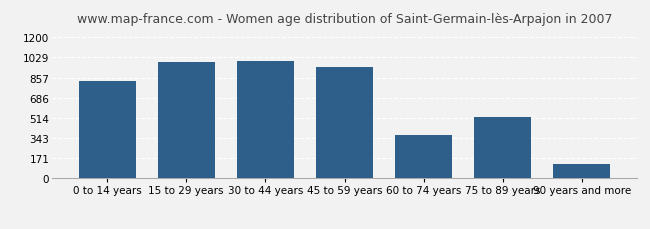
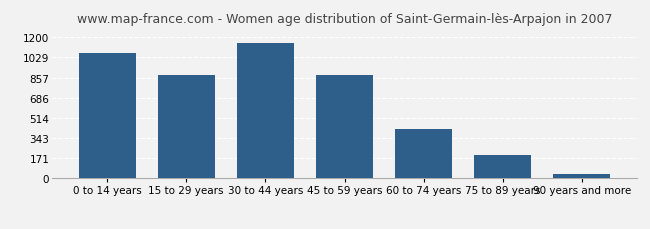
0 to 14 years: 830 -> 1060
15 to 29 years: 990 -> 880
30 to 44 years: 1000 -> 1150
45 to 59 years: 950 -> 880
60 to 74 years: 370 -> 420
75 to 89 years: 520 -> 200
90 years and more: 120 -> 40
